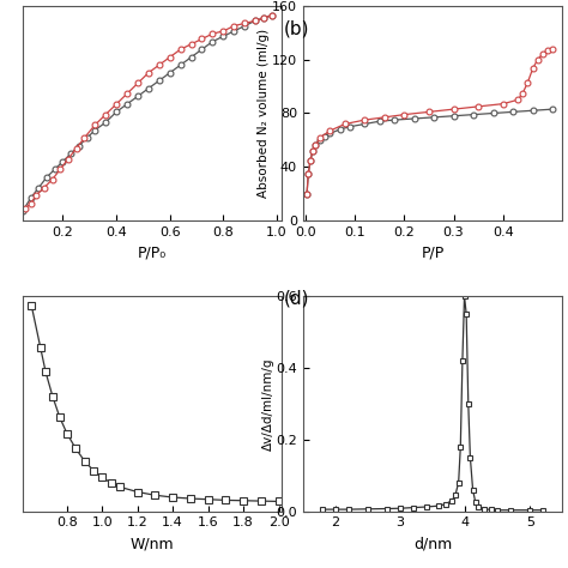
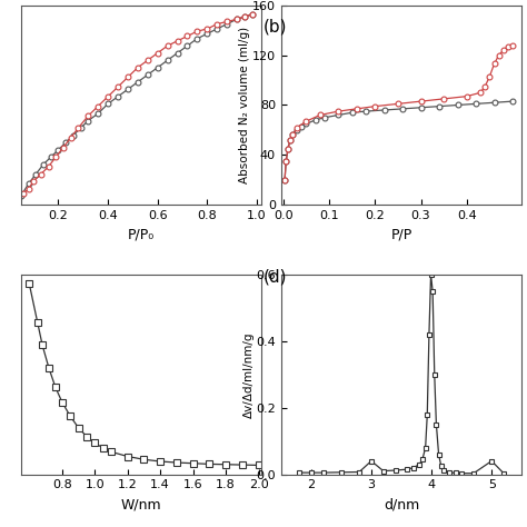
3: 0.008 -> 0.040
5: 0.003 -> 0.040
